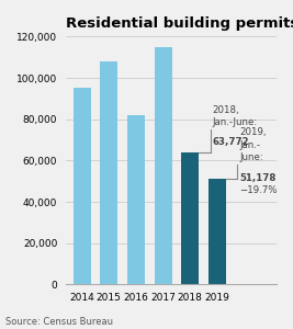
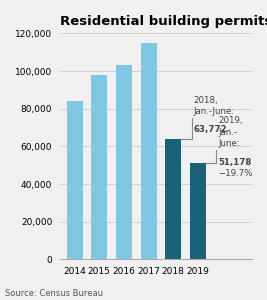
2014: 95,000 -> 84,000
2015: 108,000 -> 98,000
2016: 82,000 -> 103,000
